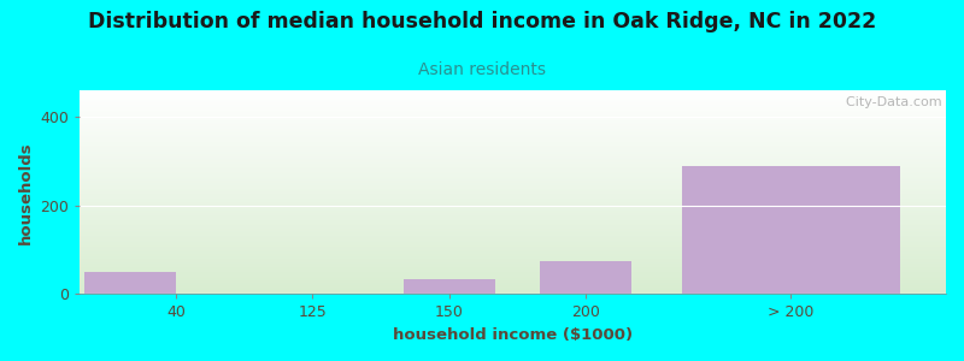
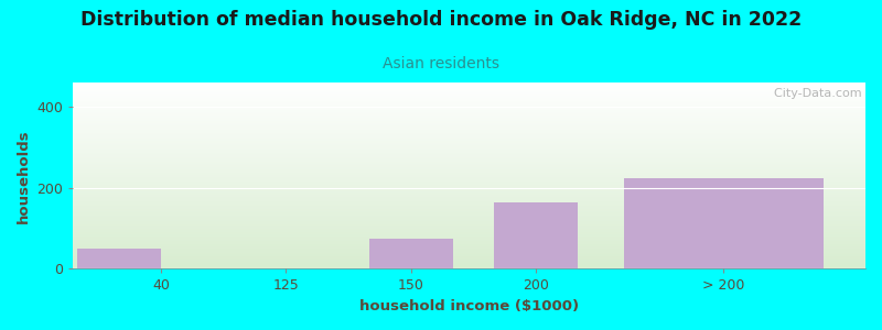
150: 35 -> 75
200: 75 -> 165
> 200: 290 -> 225
